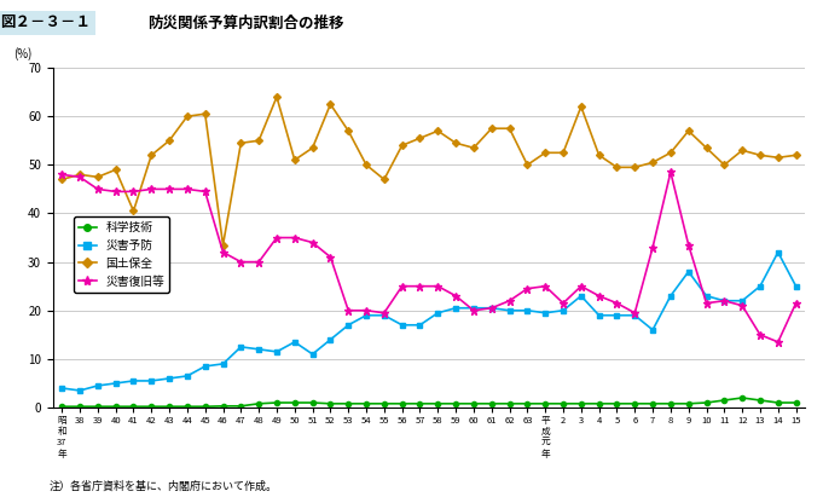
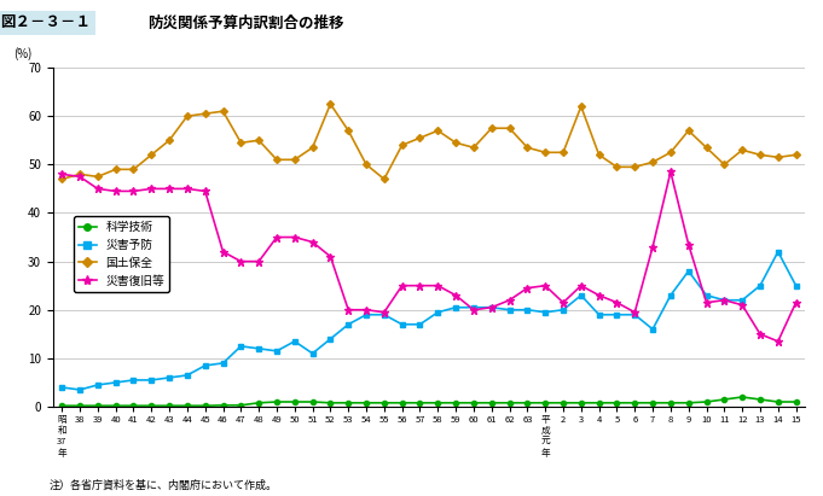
国土保全/41: 40.5 -> 49.0
国土保全/46: 33.5 -> 61.0
国土保全/49: 64.0 -> 51.0
国土保全/63: 50.0 -> 53.5
